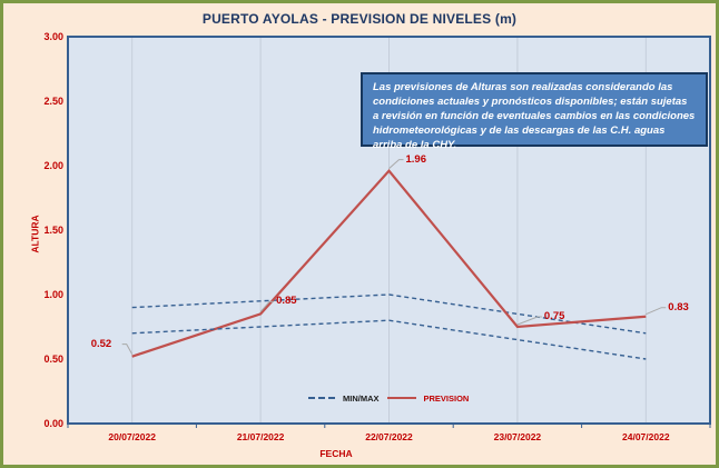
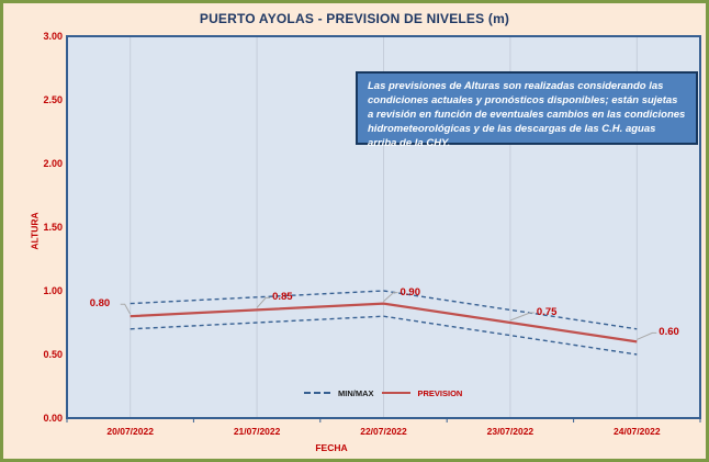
PREVISION/20/07/2022: 0.52 -> 0.80
PREVISION/22/07/2022: 1.96 -> 0.90
PREVISION/24/07/2022: 0.83 -> 0.60
